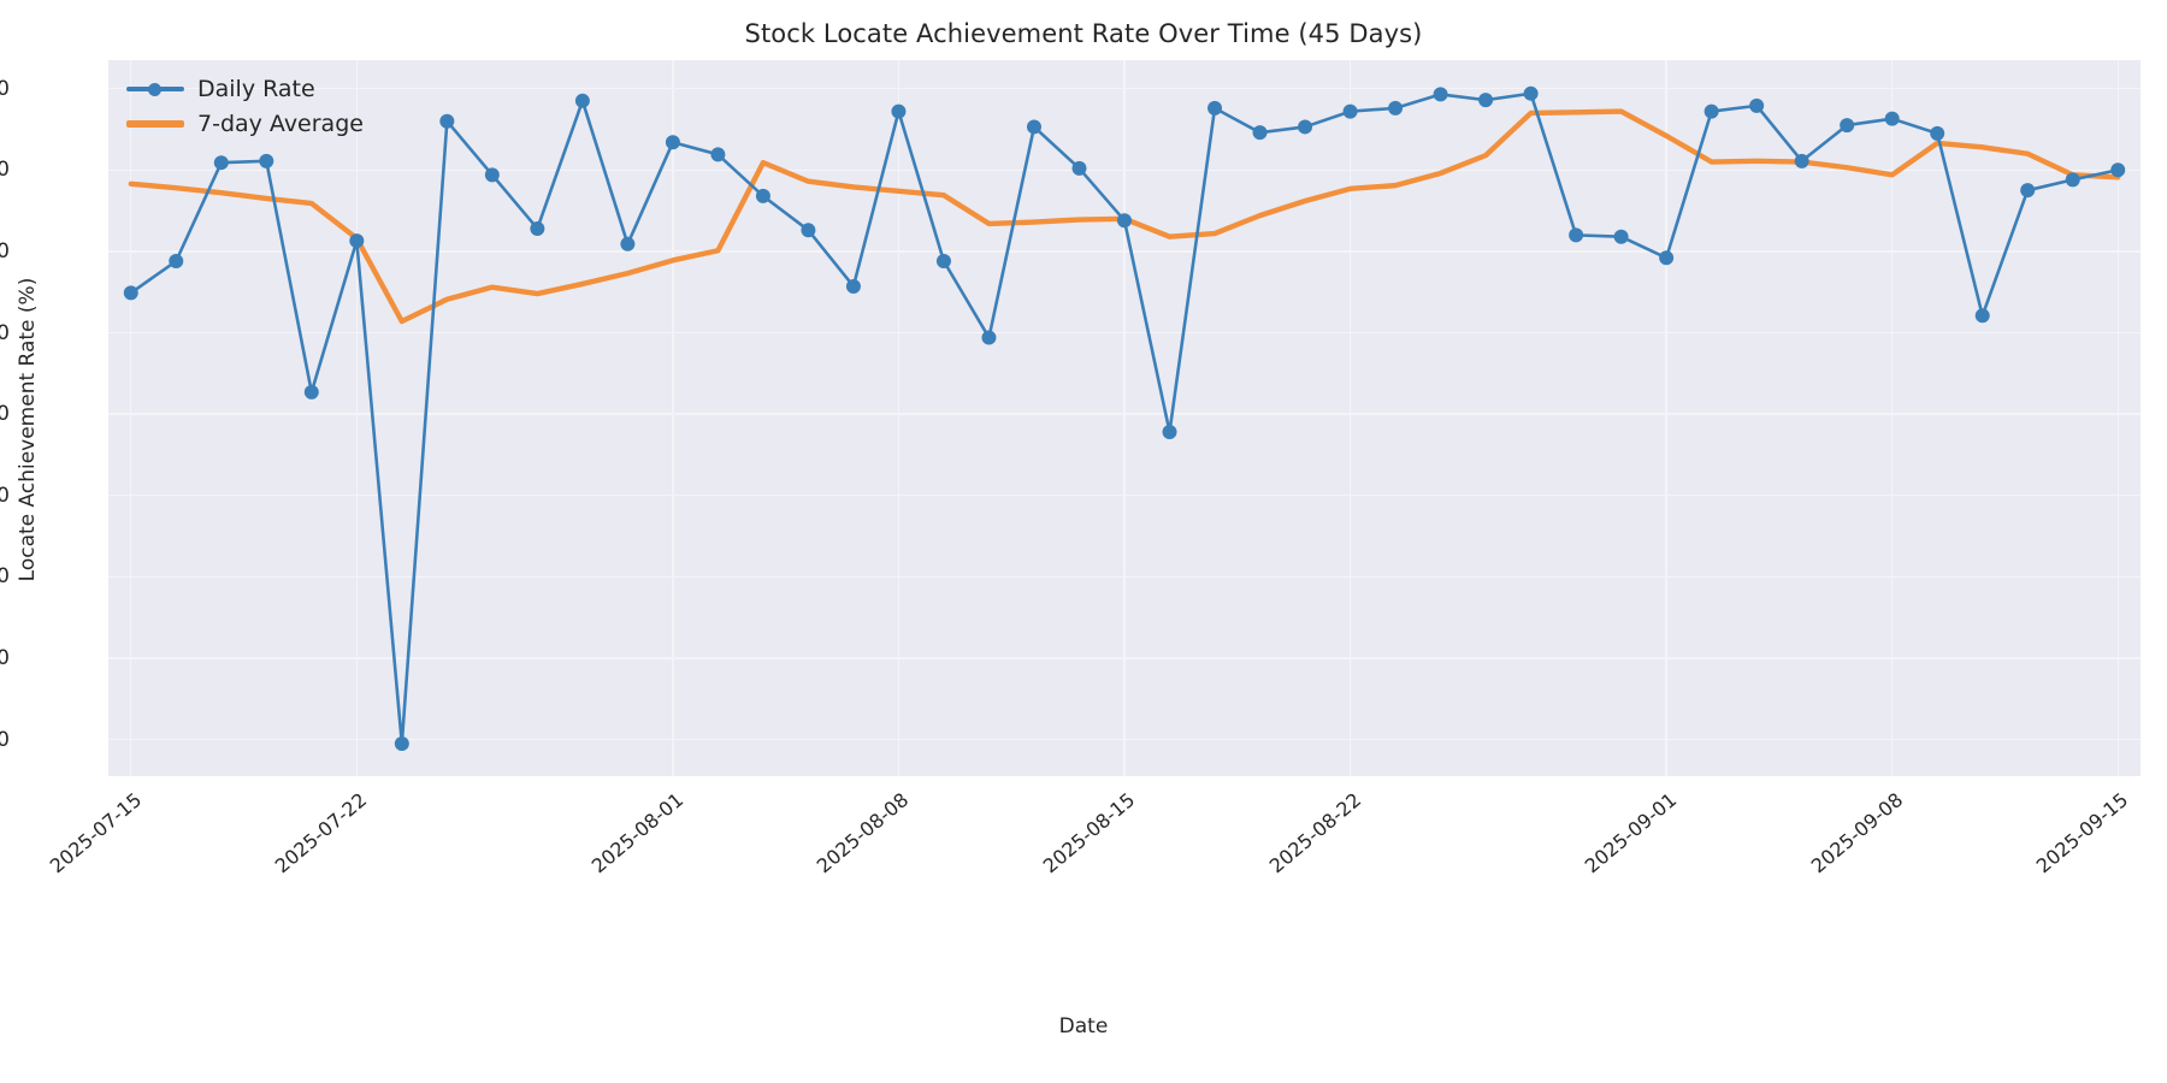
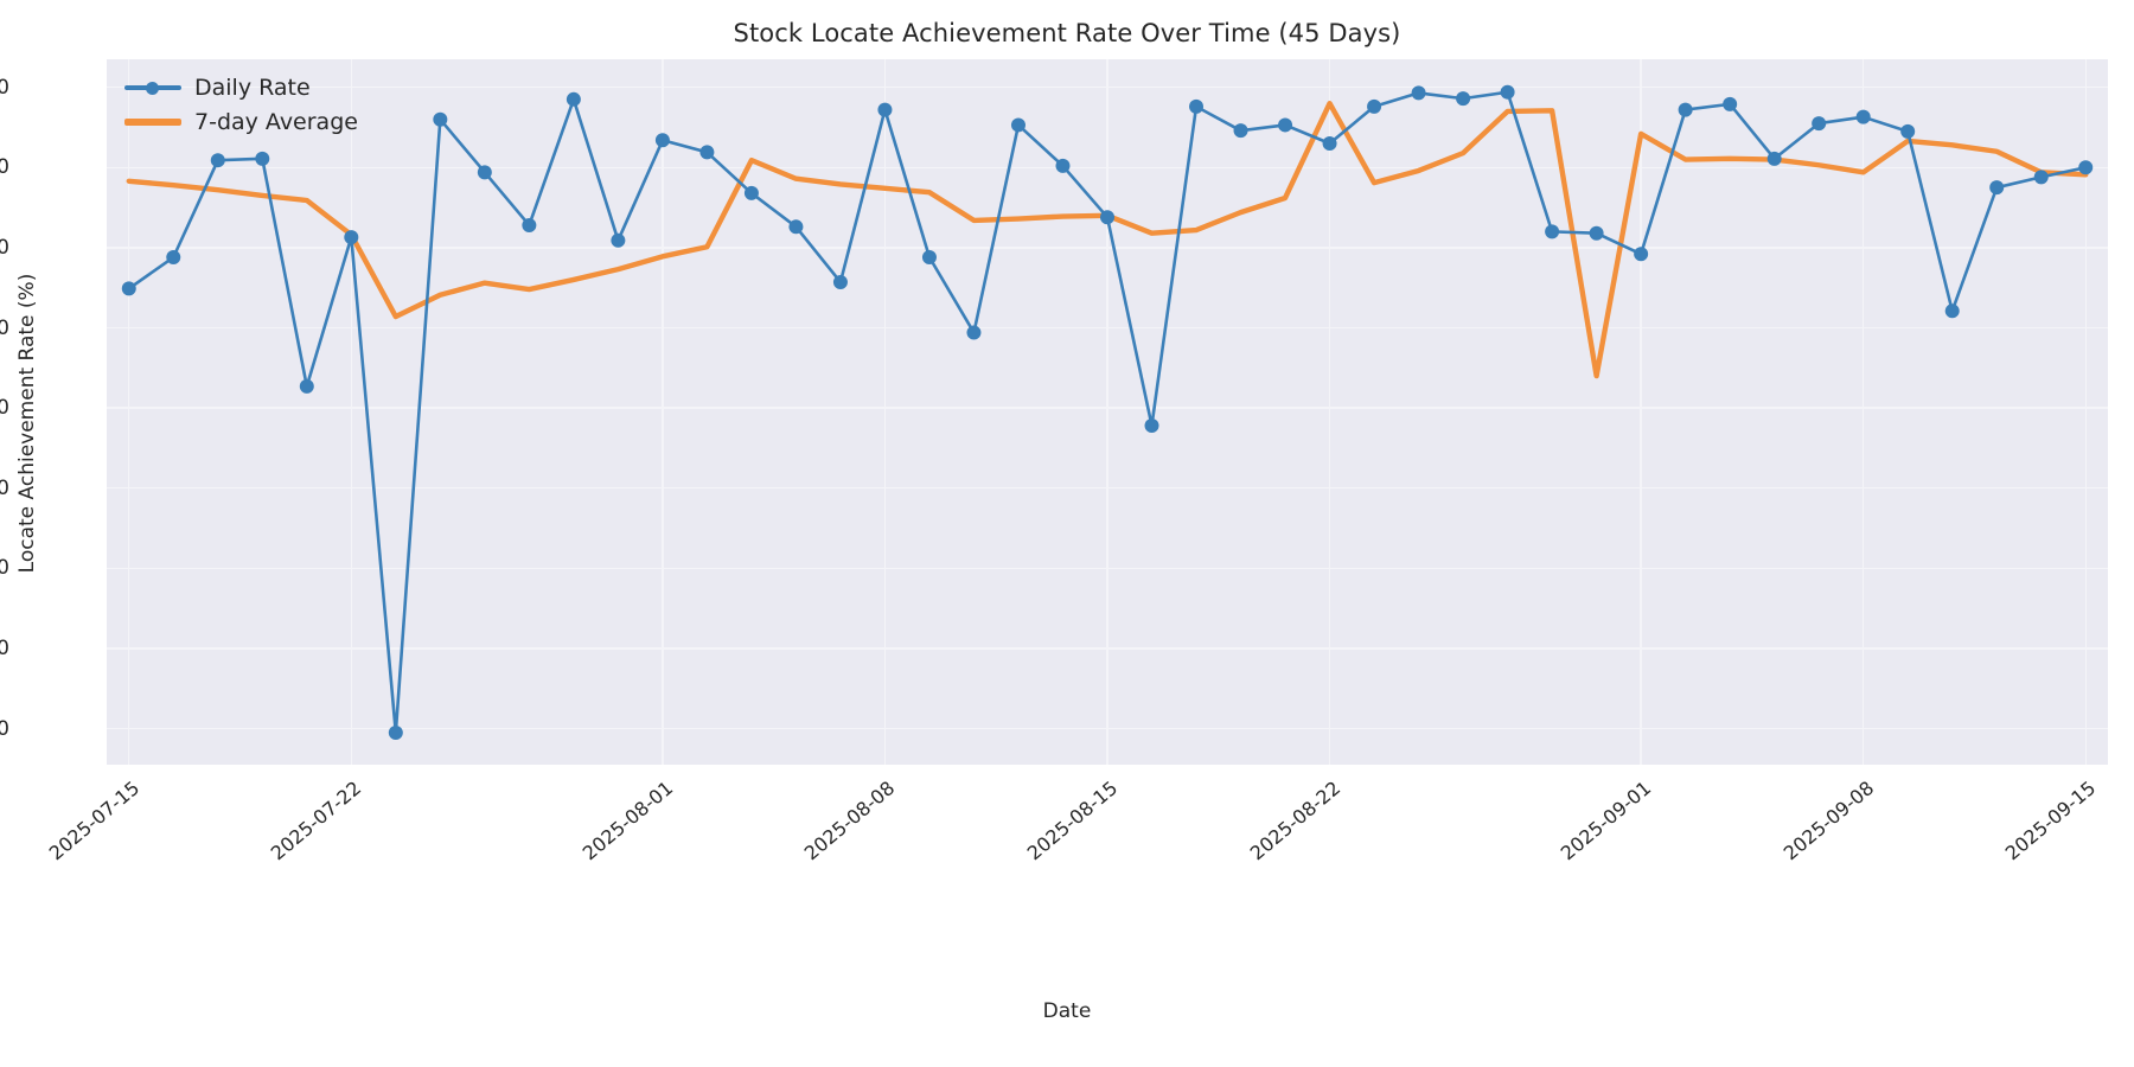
Daily Rate/2025-08-22: 97 -> 93
7-day Average/2025-08-22: 88 -> 98
7-day Average/2025-09-01: 97 -> 64
